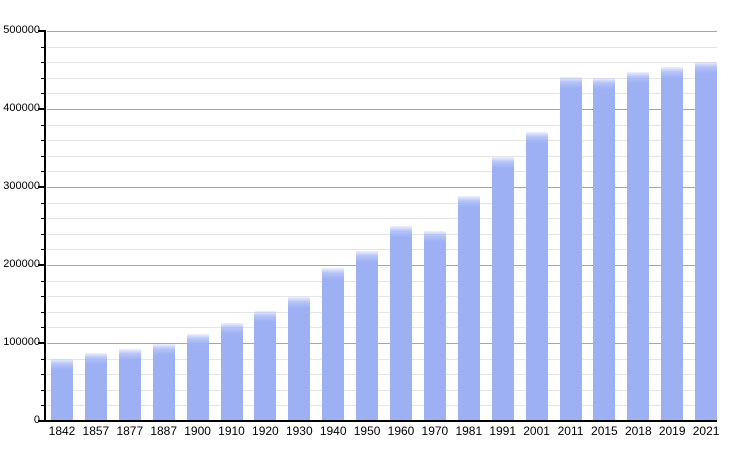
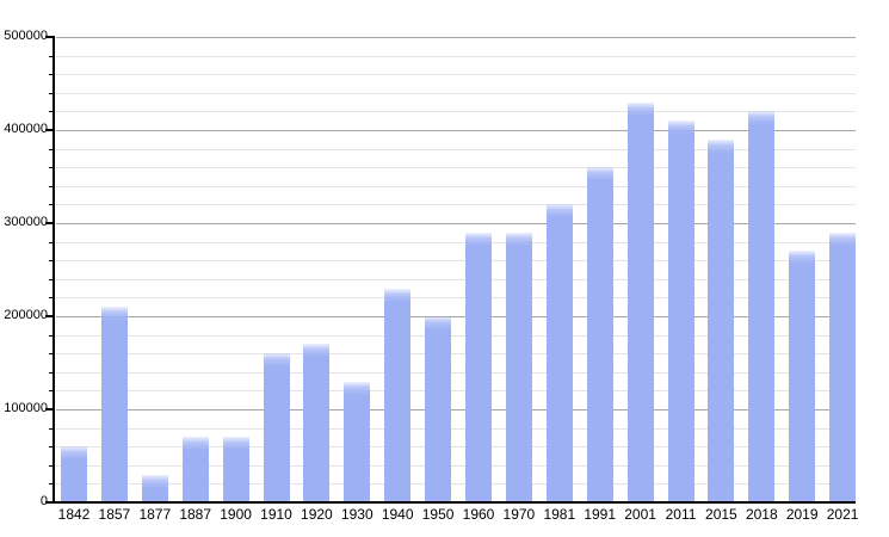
1842: 80000 -> 60000
1857: 90000 -> 210000
1877: 90000 -> 30000
1887: 100000 -> 70000
1900: 110000 -> 70000
1910: 130000 -> 160000
1920: 140000 -> 170000
1930: 160000 -> 130000
1940: 200000 -> 230000
1950: 220000 -> 200000
1960: 250000 -> 290000
1970: 240000 -> 290000
1981: 290000 -> 320000
1991: 340000 -> 360000
2001: 370000 -> 430000
2011: 440000 -> 410000
2015: 440000 -> 390000
2018: 450000 -> 420000
2019: 450000 -> 270000
2021: 460000 -> 290000
